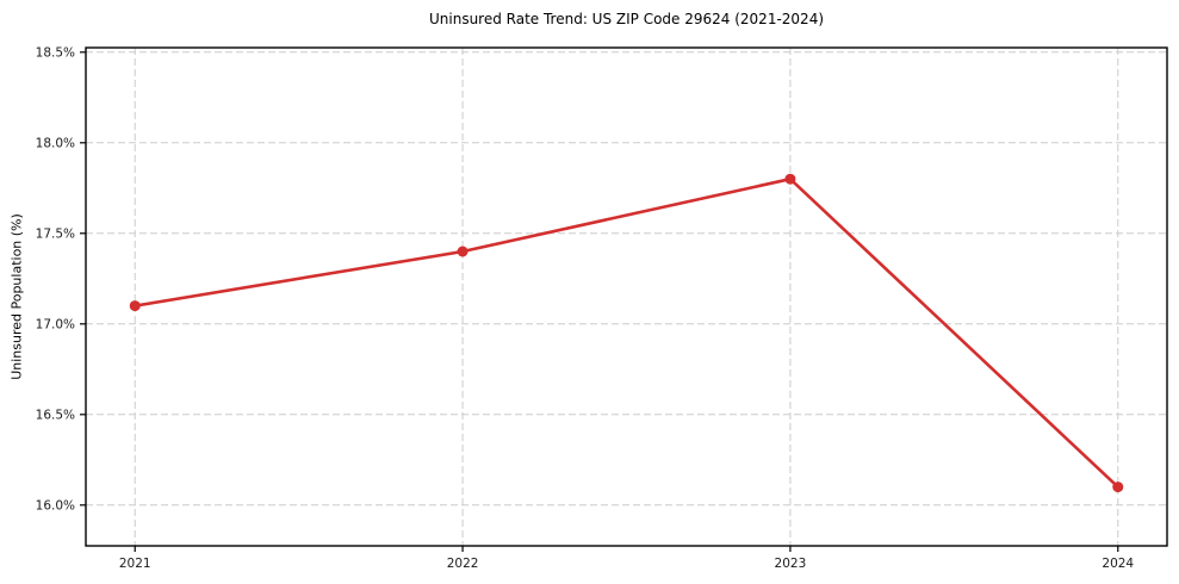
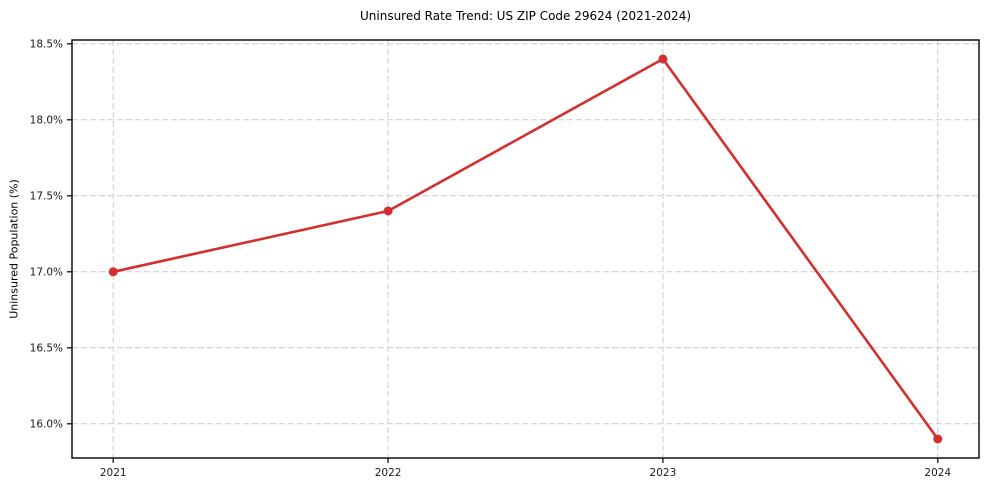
2021: 17.1% -> 17.0%
2023: 17.8% -> 18.4%
2024: 16.1% -> 15.9%
